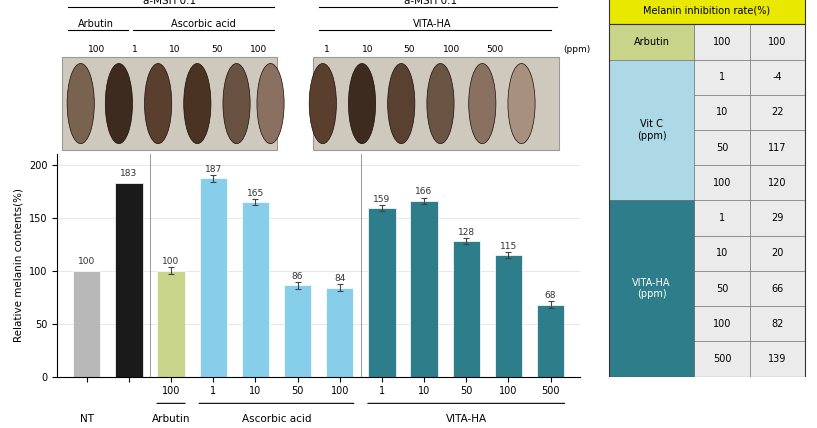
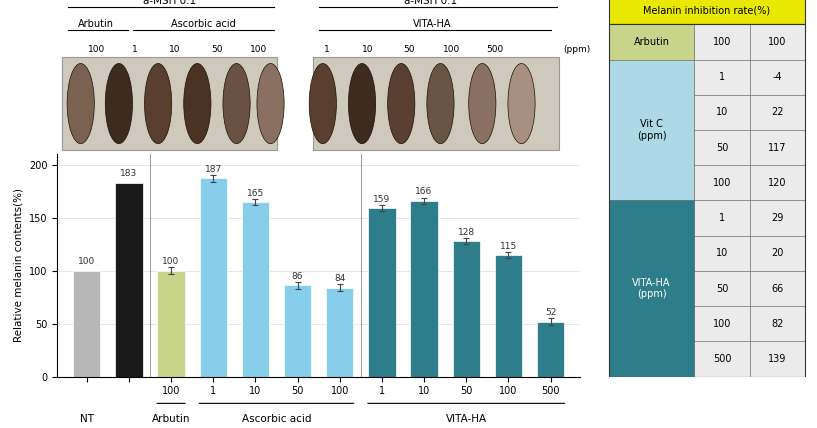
500: 68 -> 52
